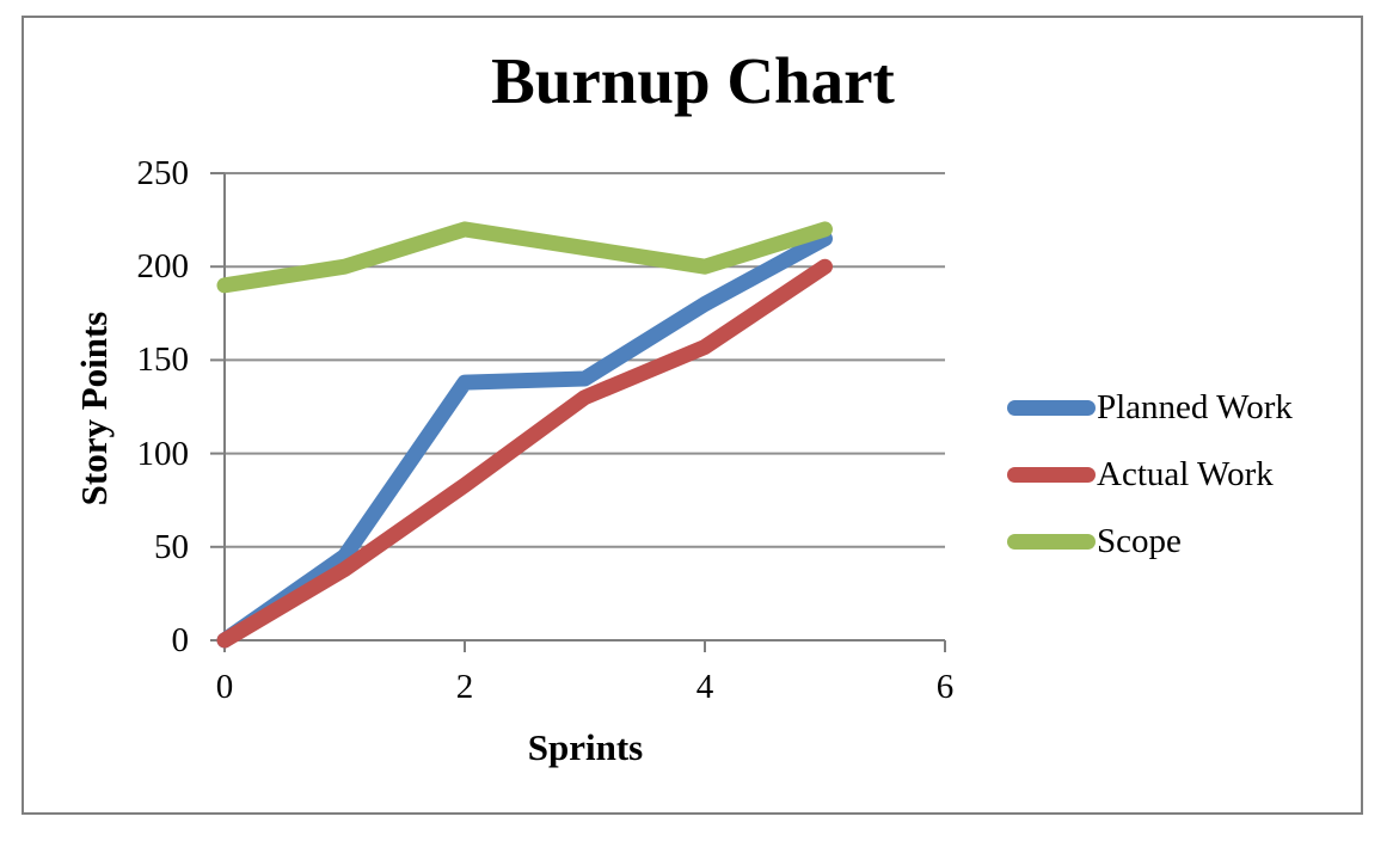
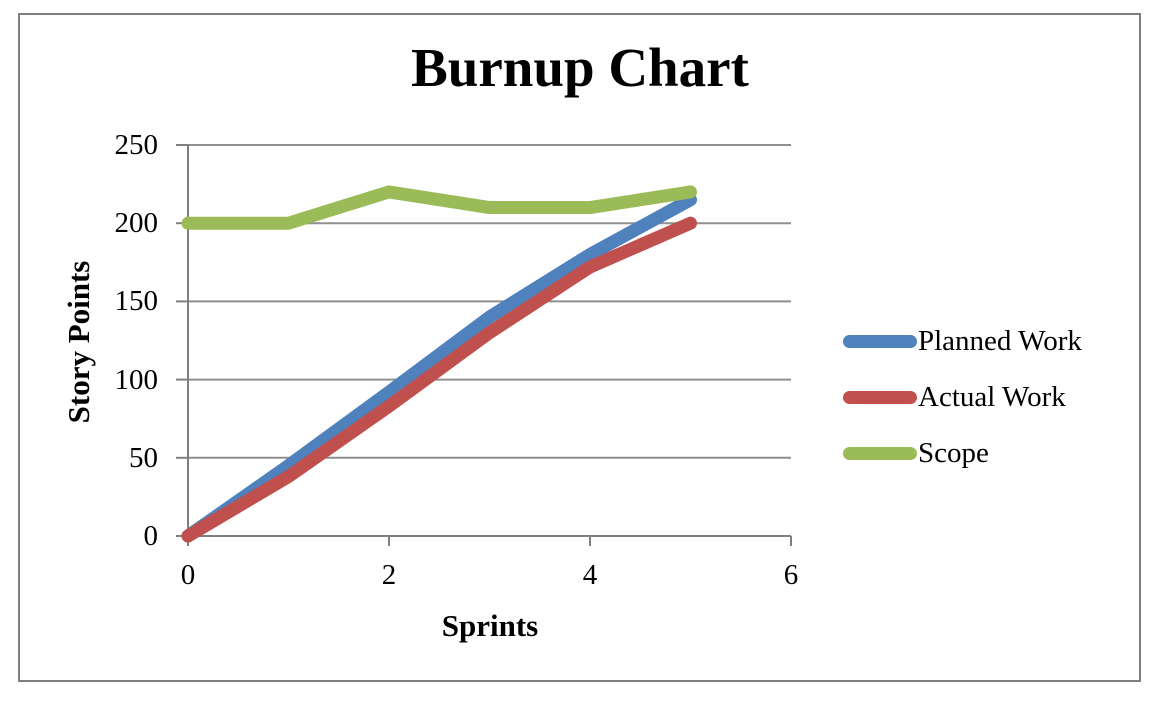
Scope/0: 190 -> 200
Planned Work/2: 138 -> 92
Actual Work/4: 157 -> 172
Scope/4: 200 -> 210
